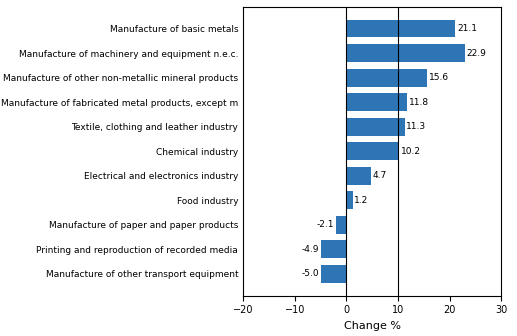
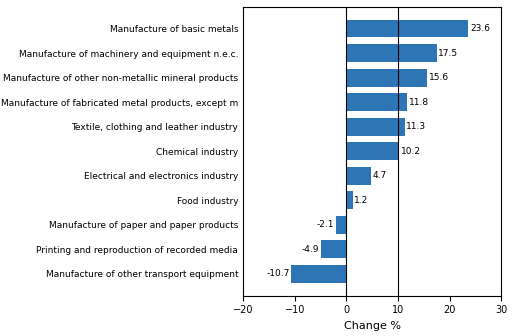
Manufacture of basic metals: 21.1 -> 23.6
Manufacture of machinery and equipment n.e.c.: 22.9 -> 17.5
Manufacture of other transport equipment: -5.0 -> -10.7
